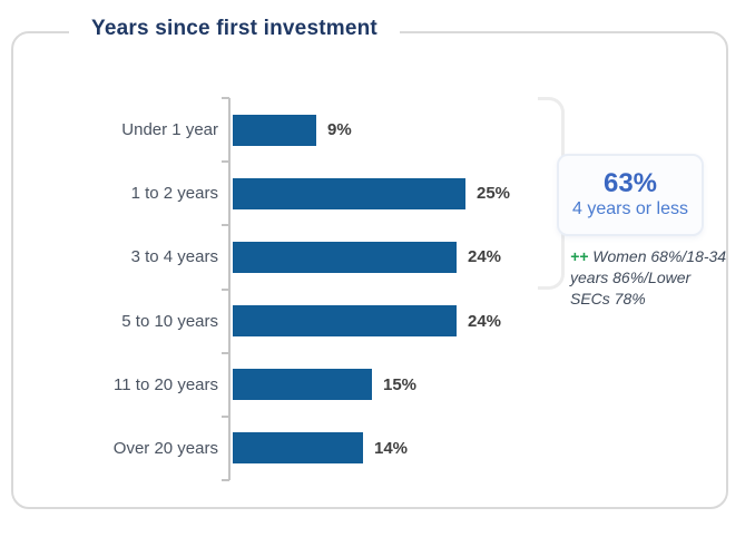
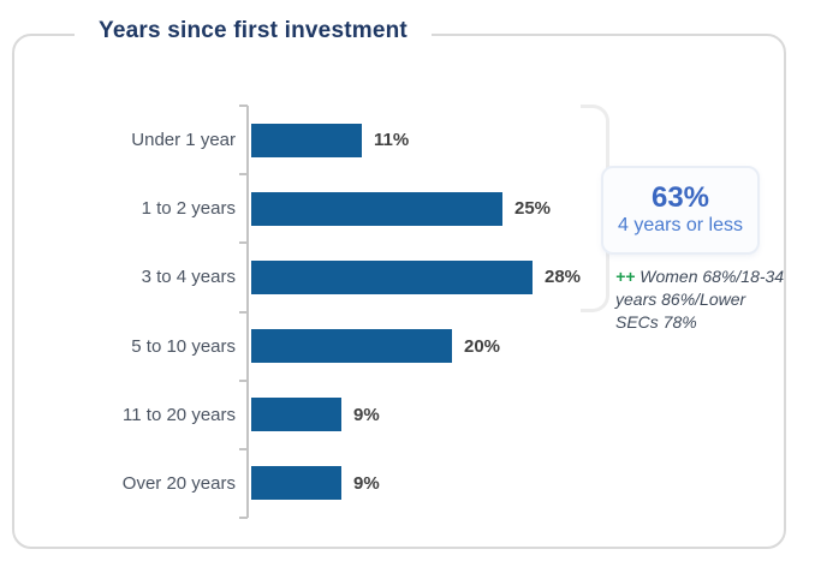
Under 1 year: 9% -> 11%
3 to 4 years: 24% -> 28%
5 to 10 years: 24% -> 20%
11 to 20 years: 15% -> 9%
Over 20 years: 14% -> 9%
